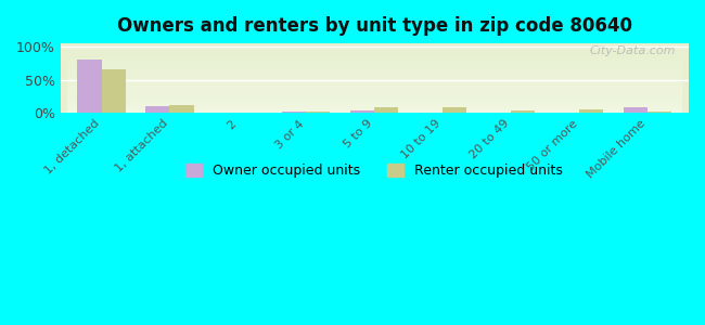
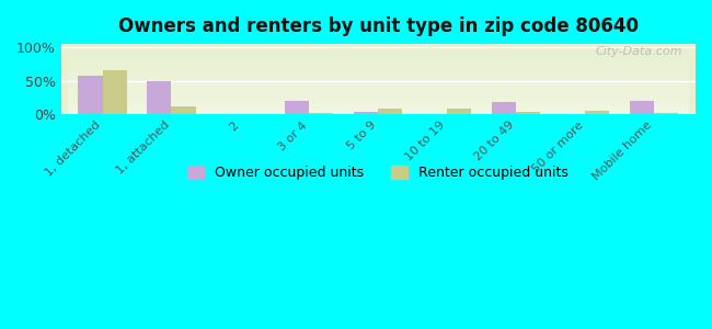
Owner occupied units/1, detached: 80% -> 58%
Owner occupied units/1, attached: 10% -> 50%
Owner occupied units/3 or 4: 2% -> 20%
Owner occupied units/20 to 49: 0% -> 18%
Owner occupied units/Mobile home: 8% -> 20%
